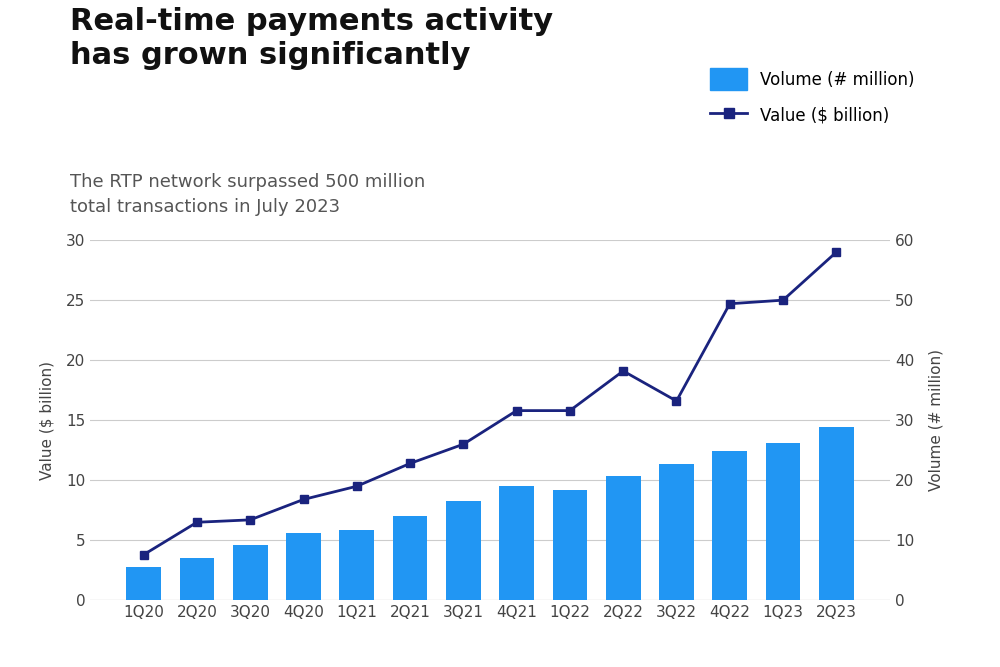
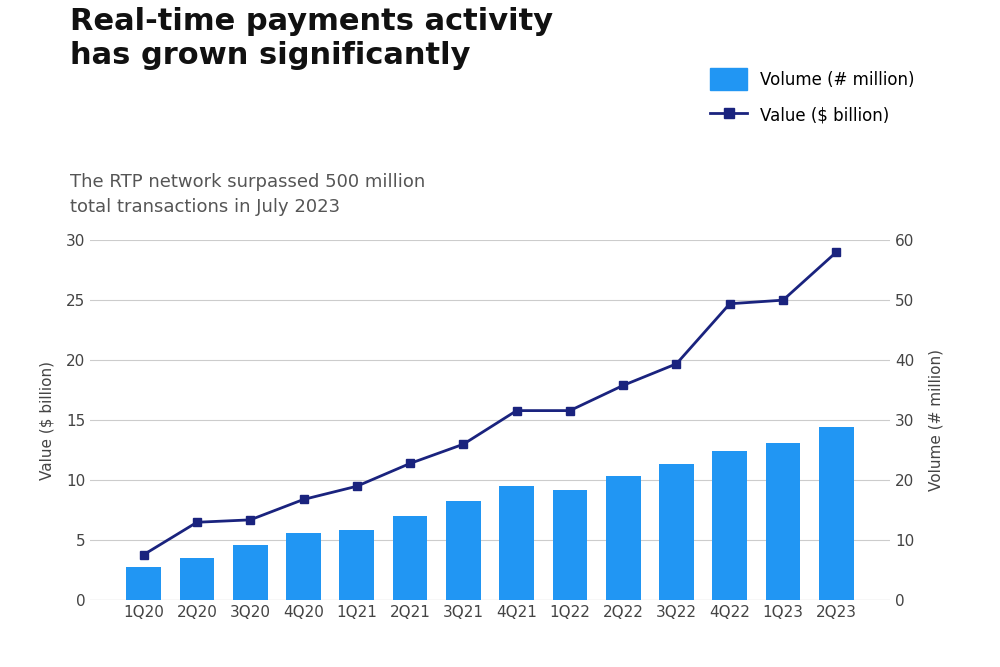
Value ($ billion)/2Q22: 19.1 -> 17.9
Value ($ billion)/3Q22: 16.6 -> 19.7
